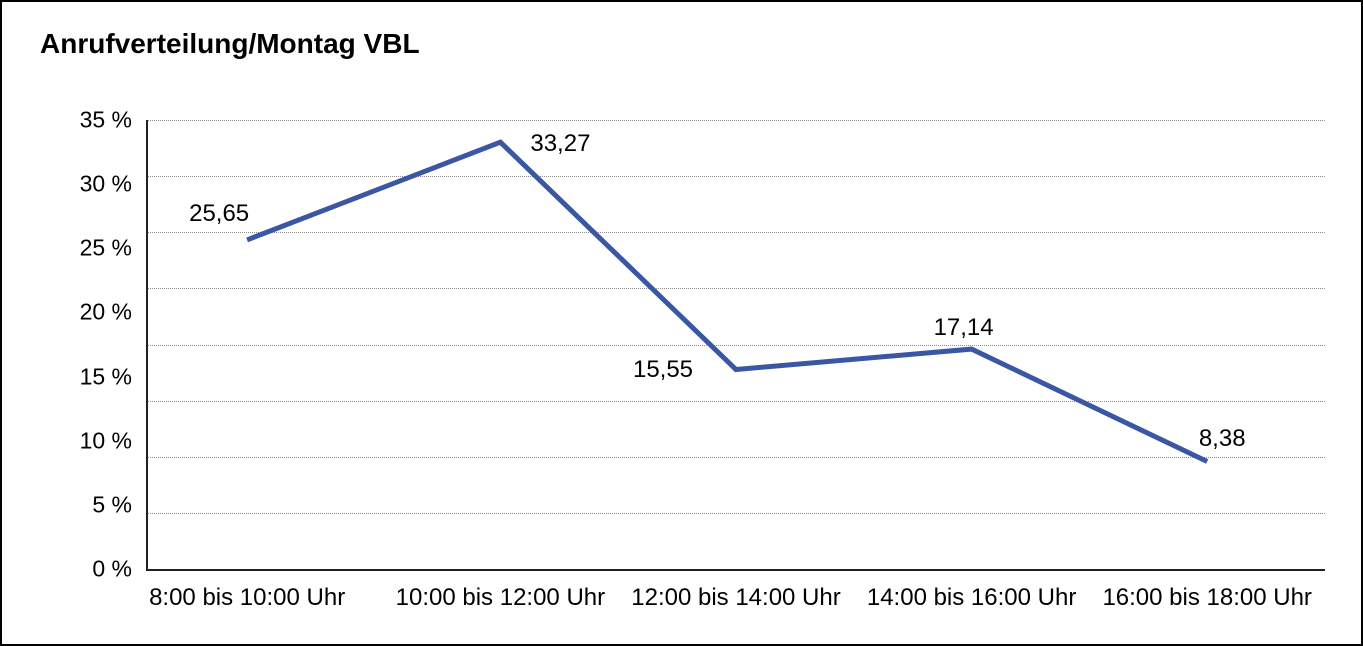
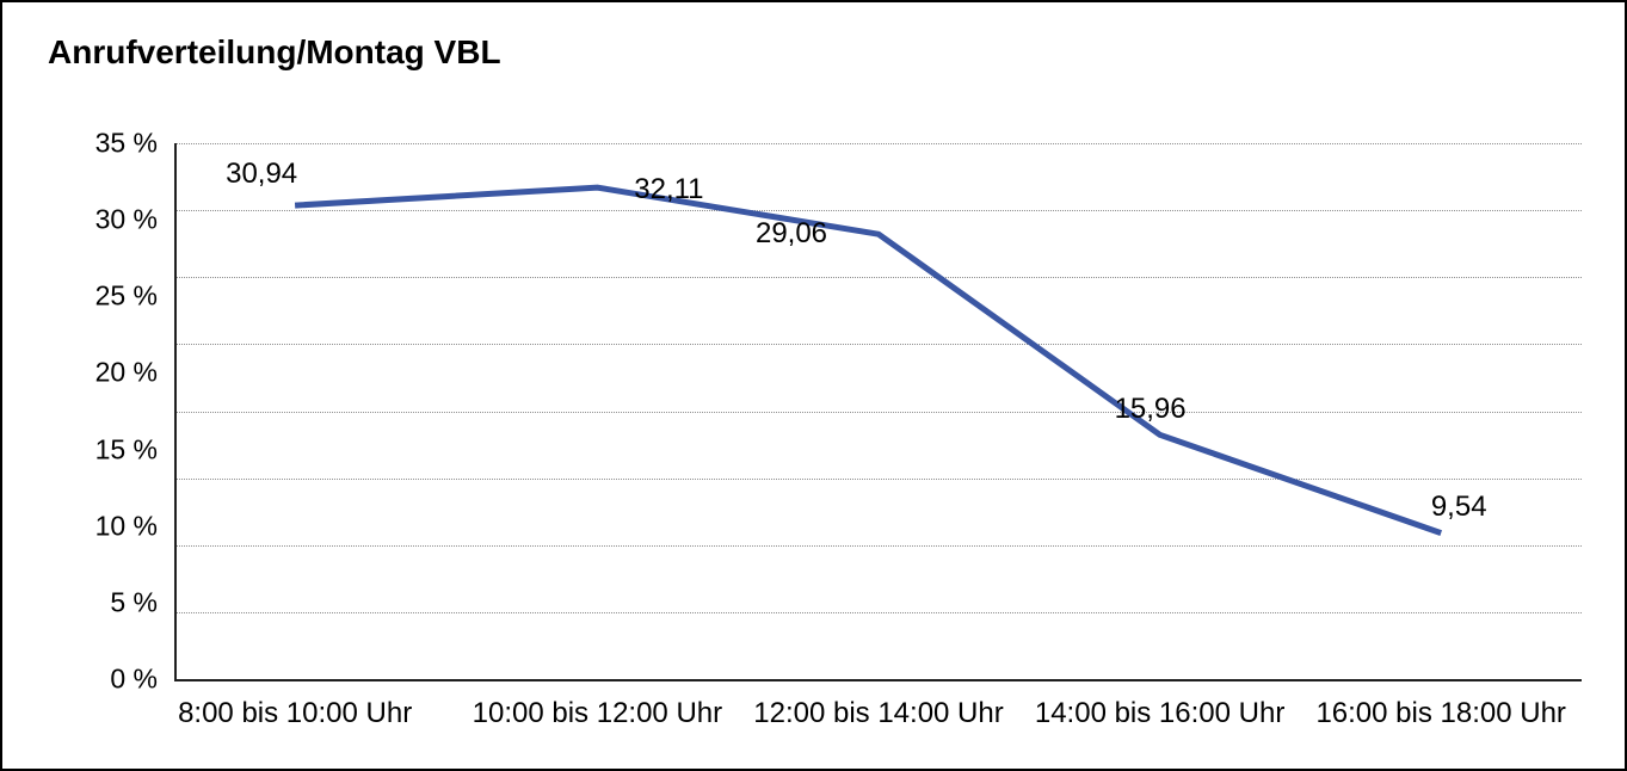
8:00 bis 10:00 Uhr: 25,65 -> 30,94
10:00 bis 12:00 Uhr: 33,27 -> 32,11
12:00 bis 14:00 Uhr: 15,55 -> 29,06
14:00 bis 16:00 Uhr: 17,14 -> 15,96
16:00 bis 18:00 Uhr: 8,38 -> 9,54
